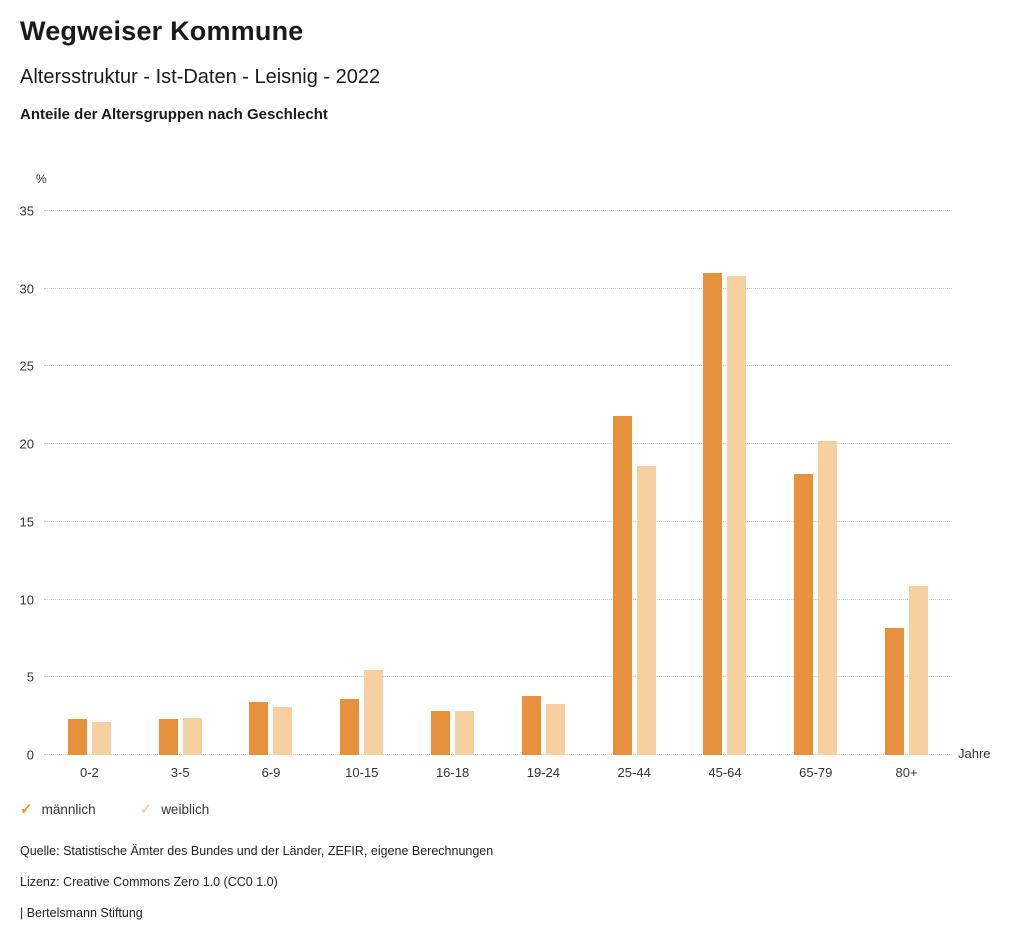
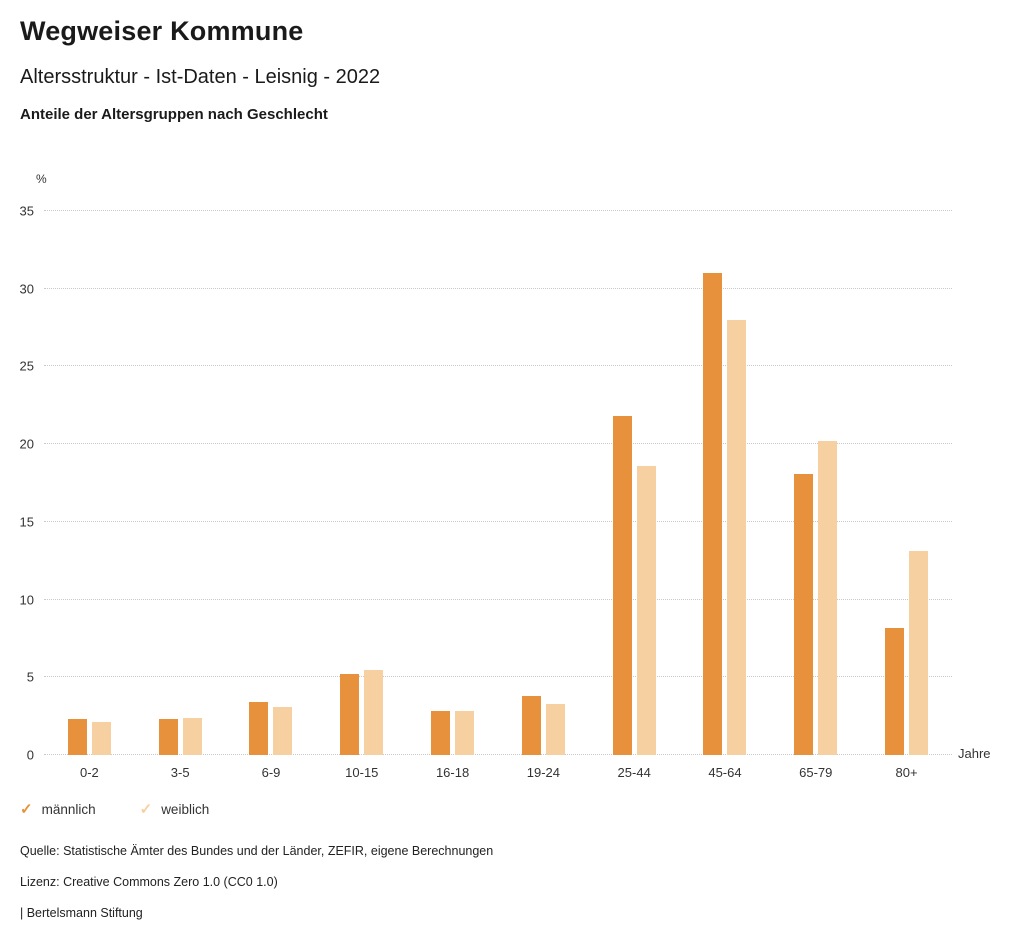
männlich/10-15: 3.6 -> 5.2
weiblich/45-64: 30.8 -> 28.0
weiblich/80+: 10.9 -> 13.1
